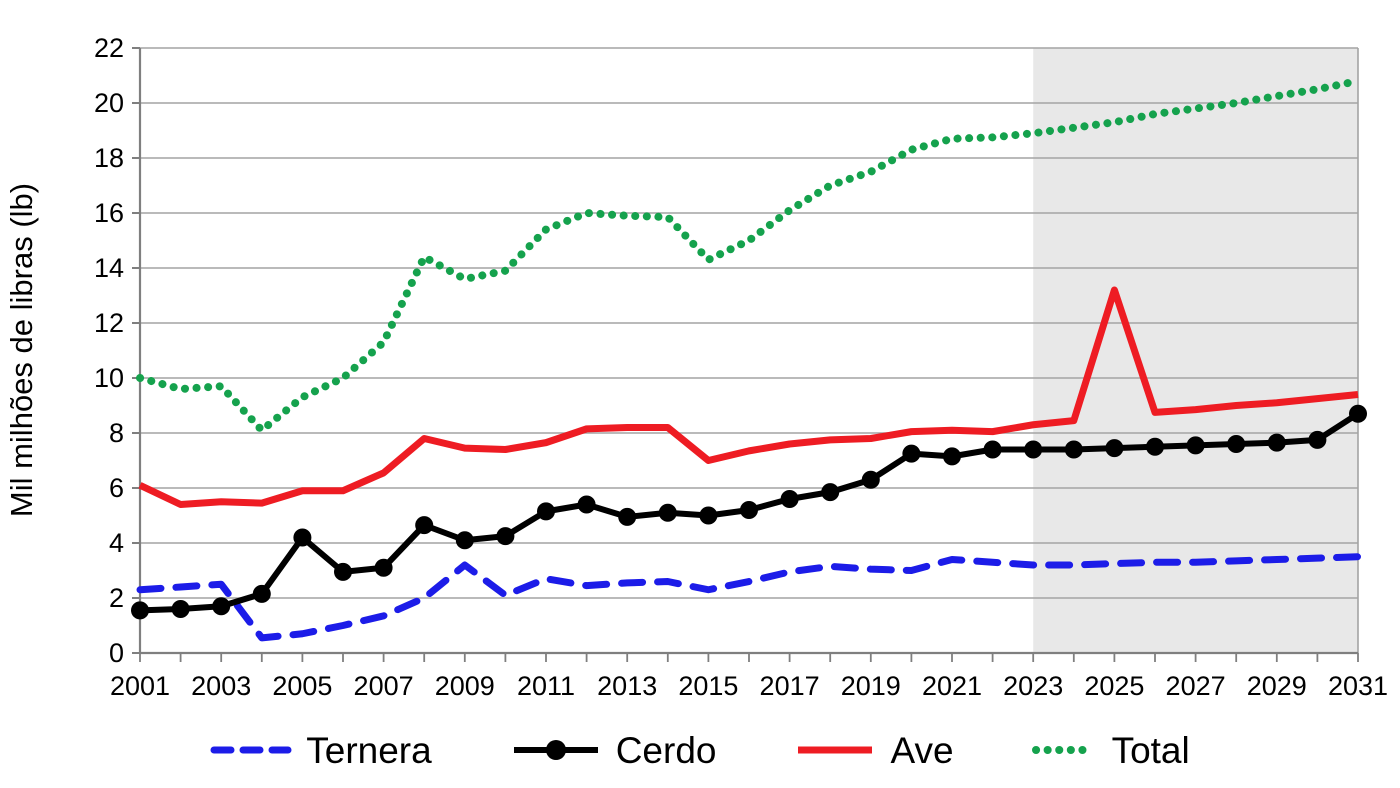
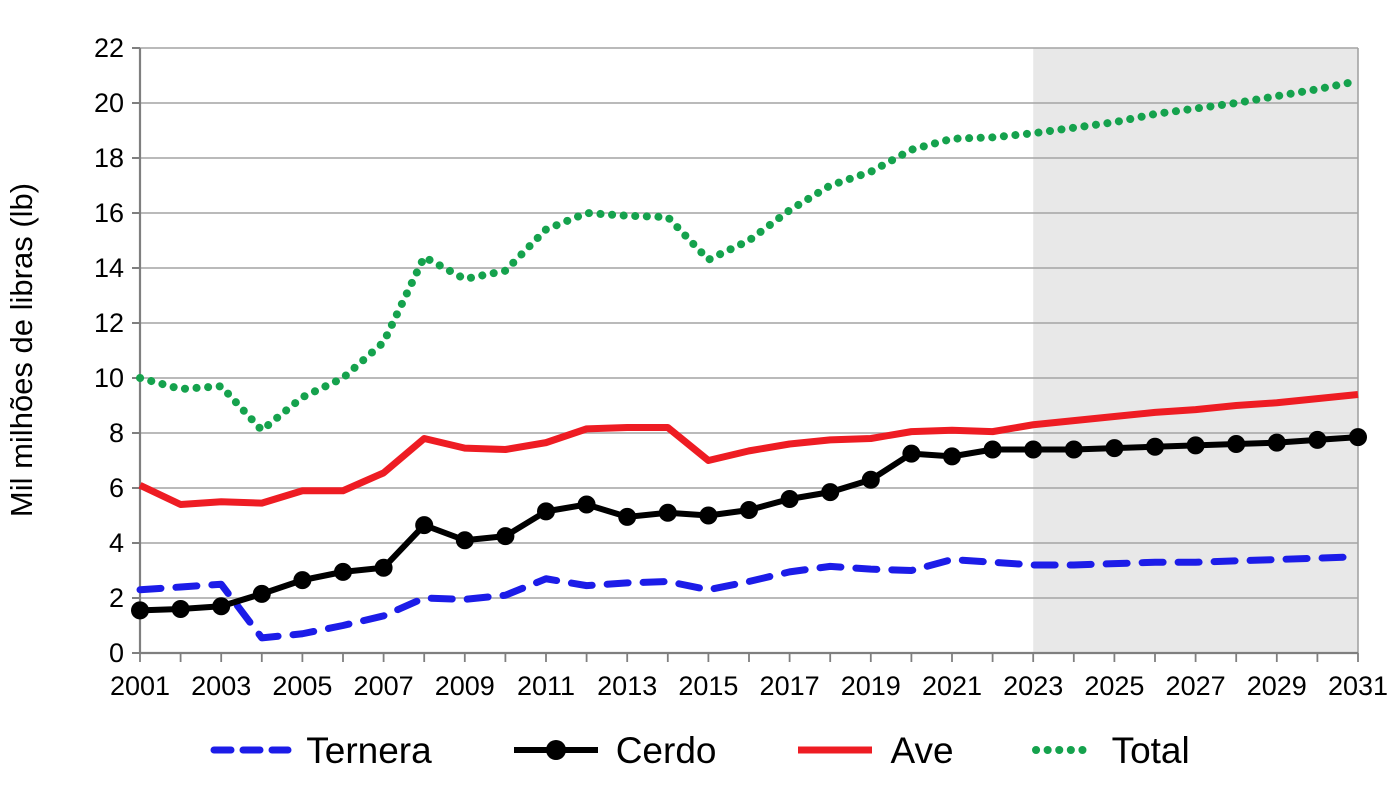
Cerdo/2005: 4.2 -> 2.6
Ternera/2009: 3.2 -> 1.9
Ave/2025: 13.2 -> 8.6
Cerdo/2031: 8.7 -> 7.8
